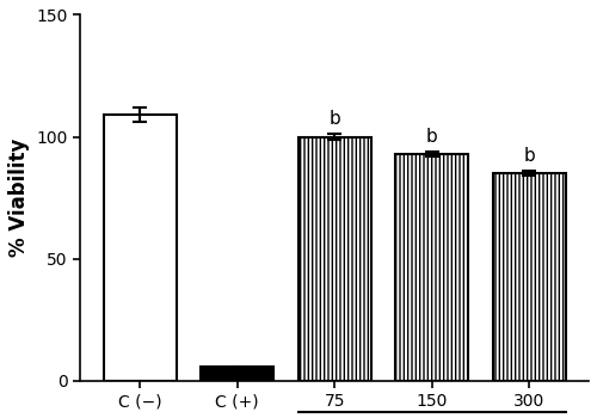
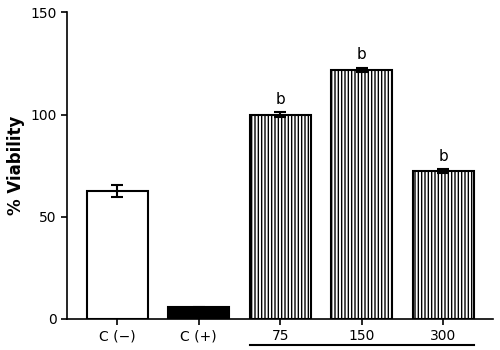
C (−): 109.0 -> 62.5
150: 93.0 -> 122.0
300: 85.0 -> 72.5
